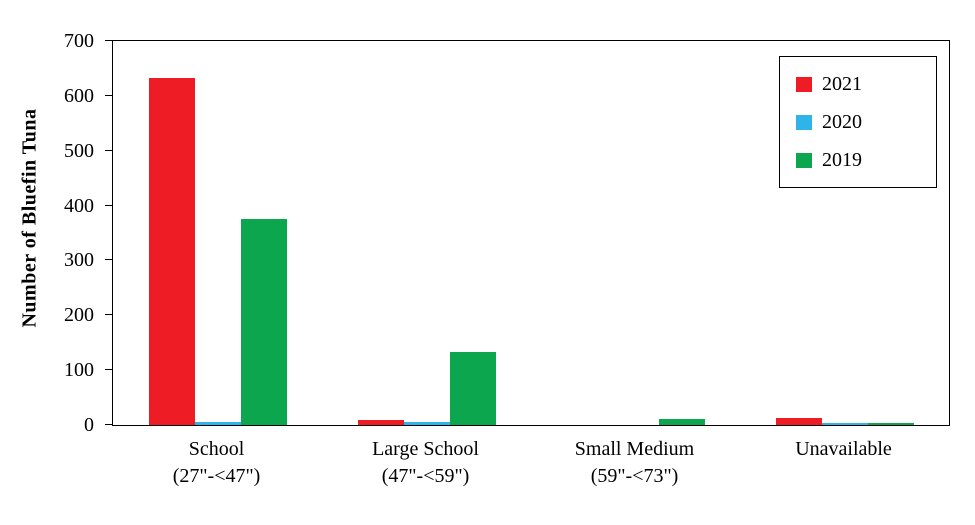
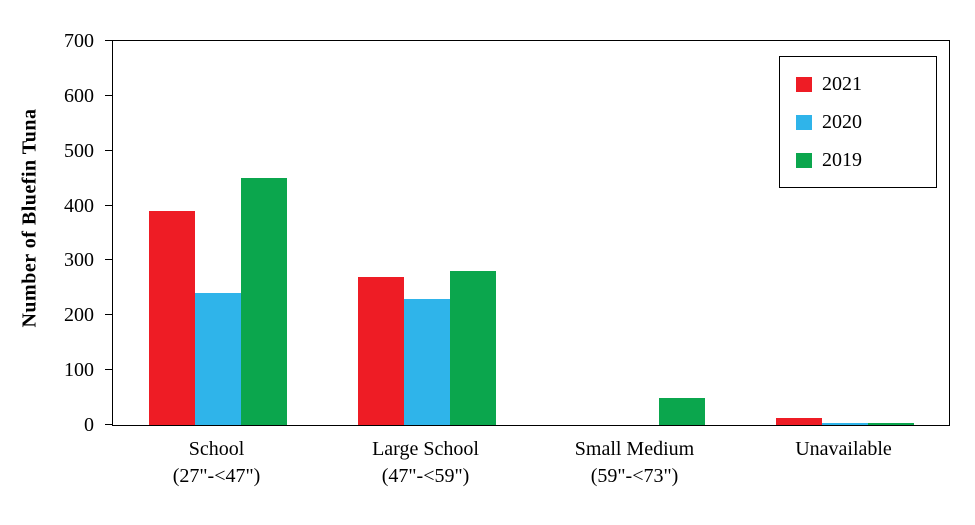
2021/School: 630 -> 390
2020/School: 10 -> 240
2019/School: 380 -> 450
2021/Large School: 10 -> 270
2020/Large School: 10 -> 230
2019/Large School: 130 -> 280
2019/Small Medium: 10 -> 50
